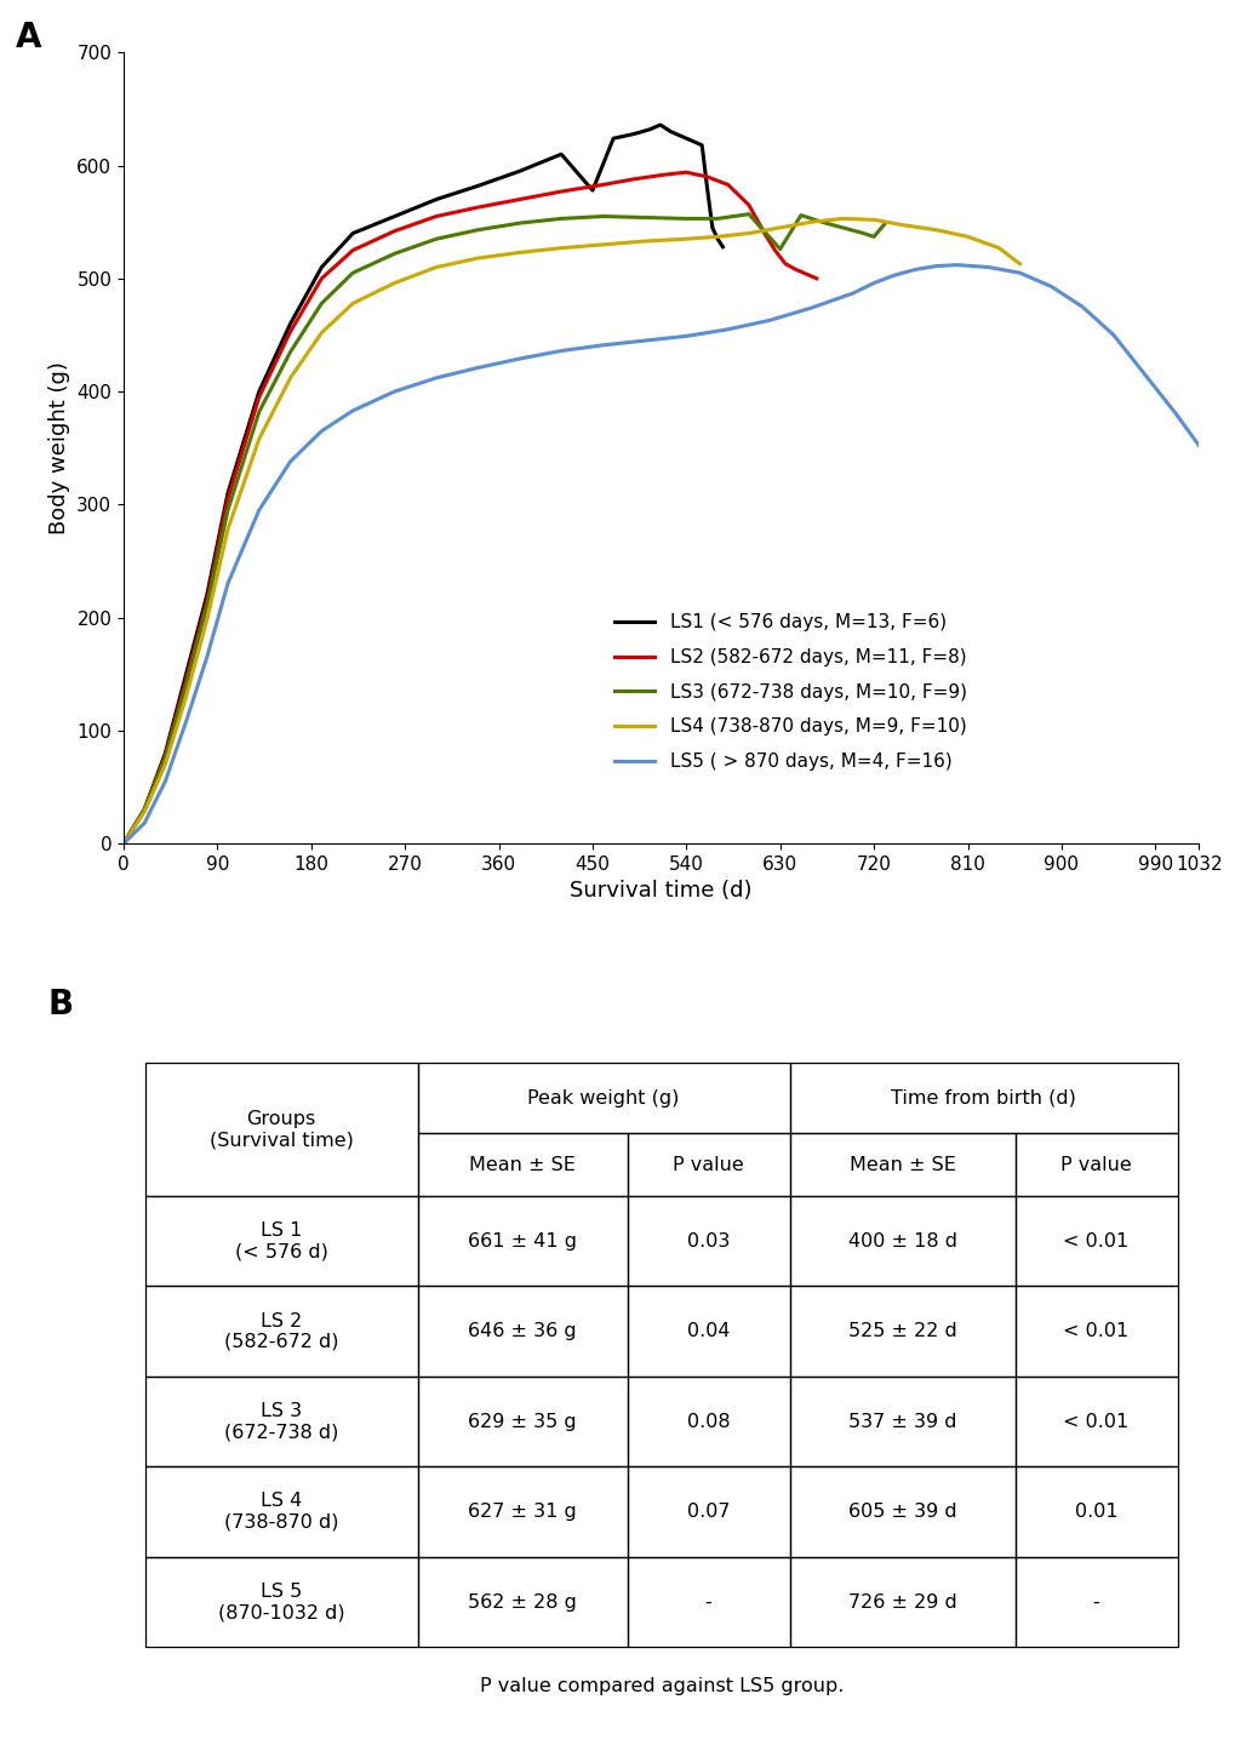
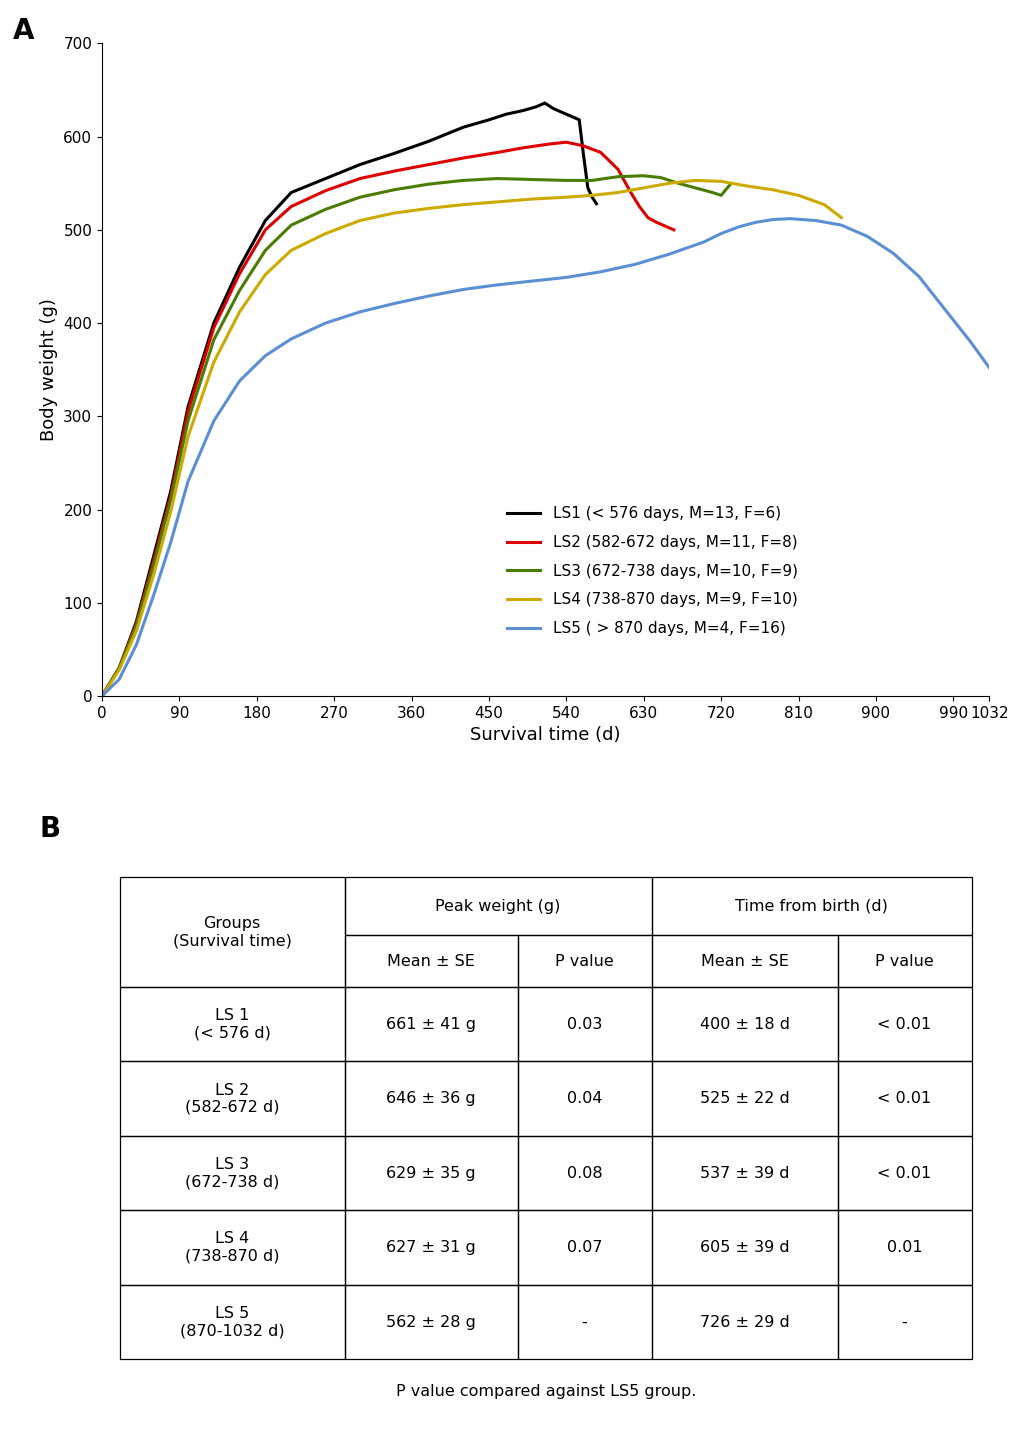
LS1 (< 576 days, M=13, F=6)/450: 578 -> 618
LS3 (672-738 days, M=10, F=9)/630: 526 -> 558
